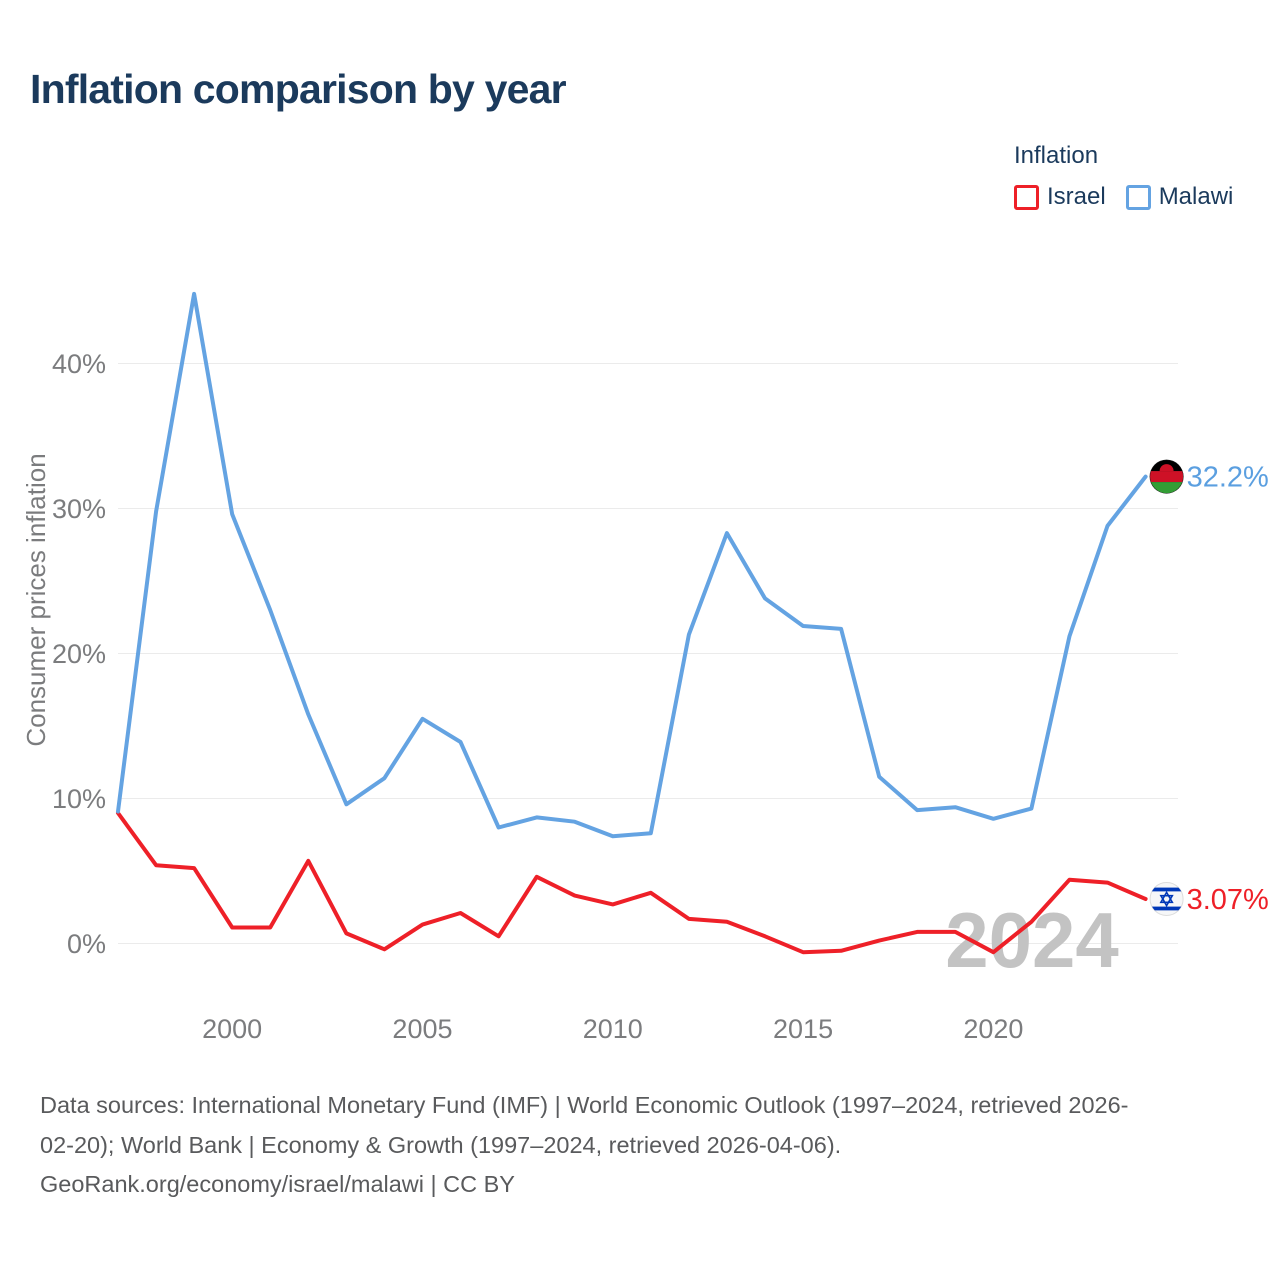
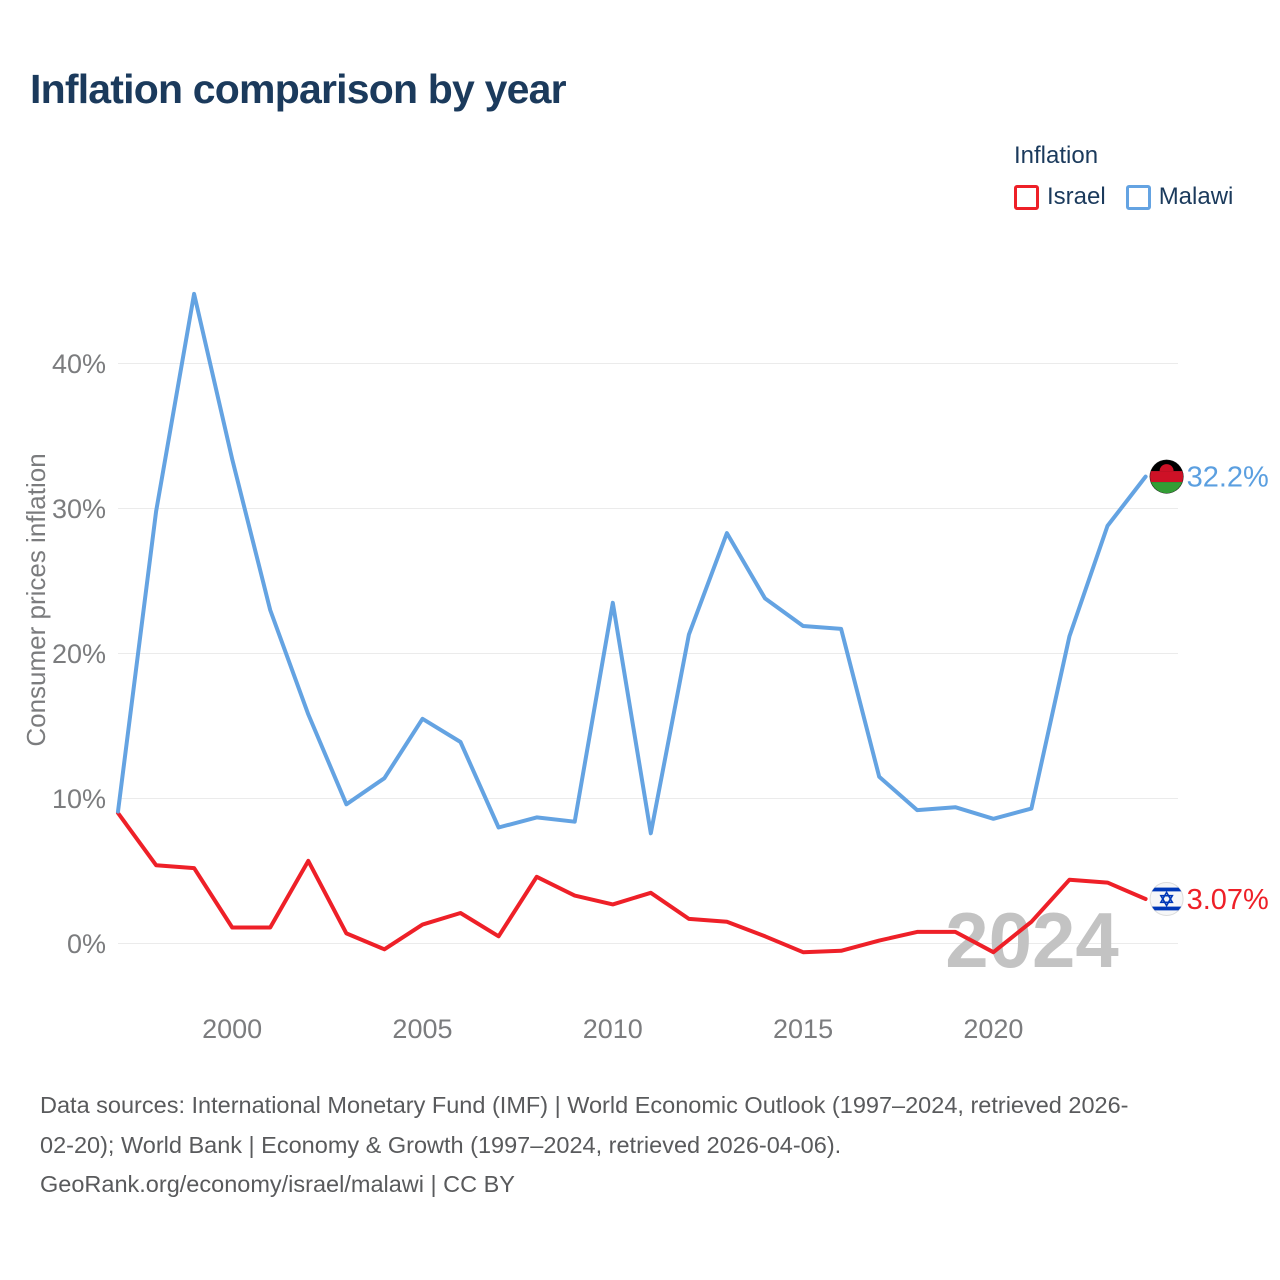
Malawi/2000: 29.6% -> 33.4%
Malawi/2010: 7.4% -> 23.5%
